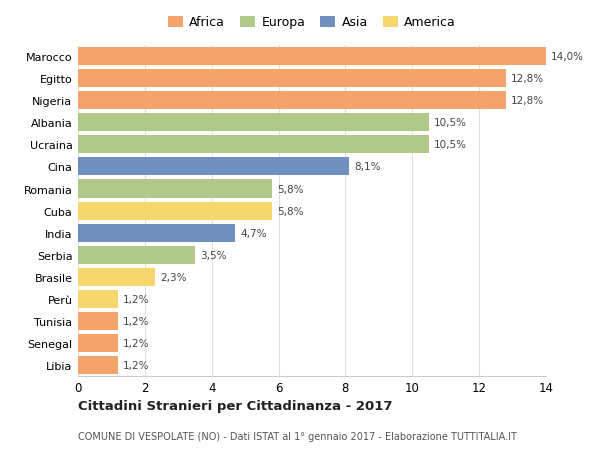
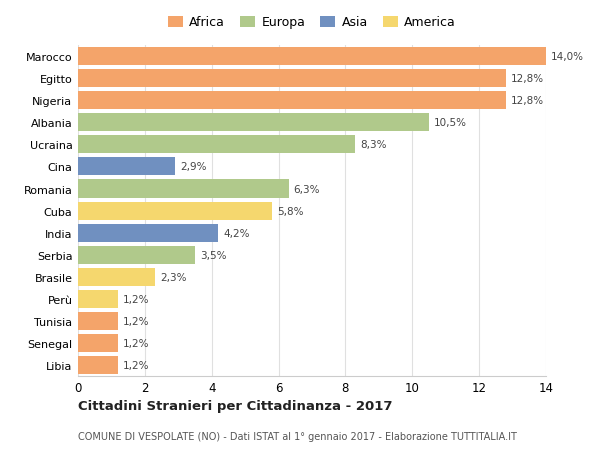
Ucraina: 10,5% -> 8,3%
Cina: 8,1% -> 2,9%
Romania: 5,8% -> 6,3%
India: 4,7% -> 4,2%
